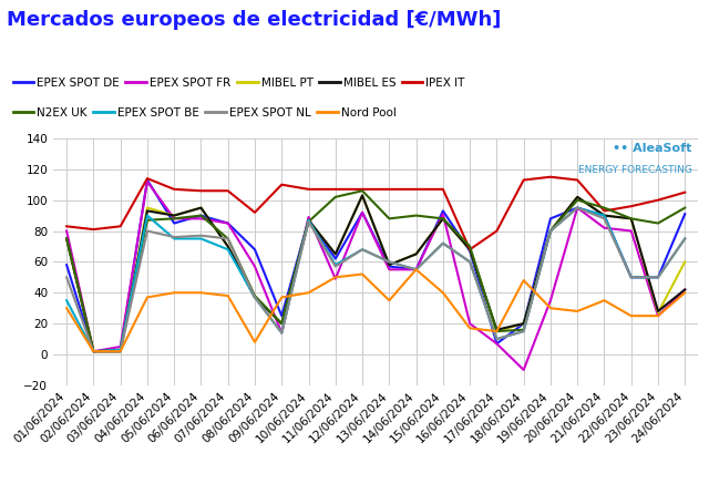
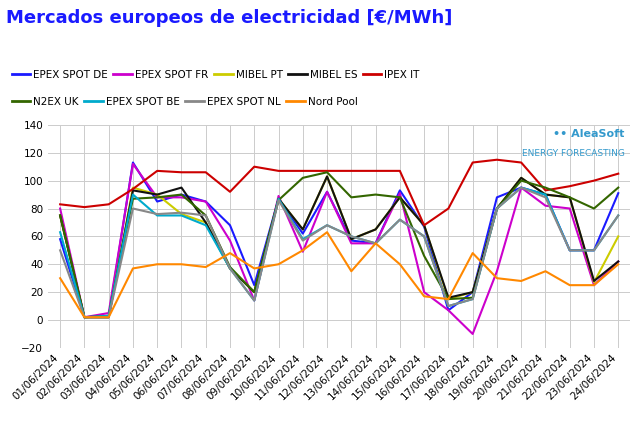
EPEX SPOT BE/01/06/2024: 35 -> 63
IPEX IT/04/06/2024: 114 -> 94
MIBEL PT/06/06/2024: 95 -> 76
Nord Pool/08/06/2024: 8 -> 48
Nord Pool/12/06/2024: 52 -> 63
N2EX UK/16/06/2024: 70 -> 46
N2EX UK/23/06/2024: 85 -> 80
